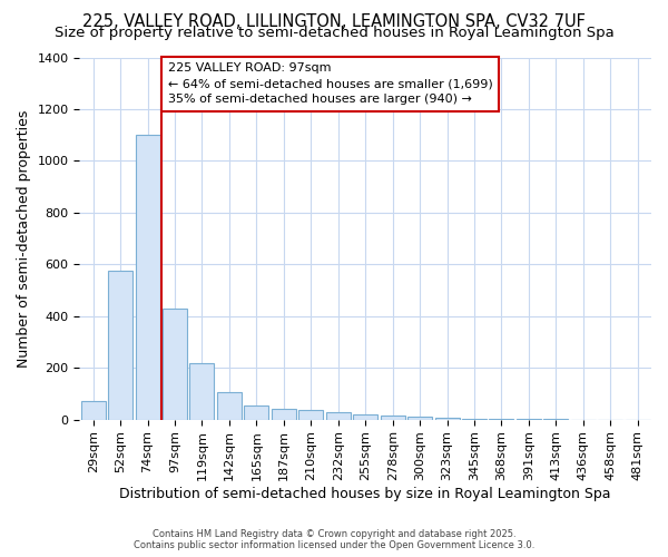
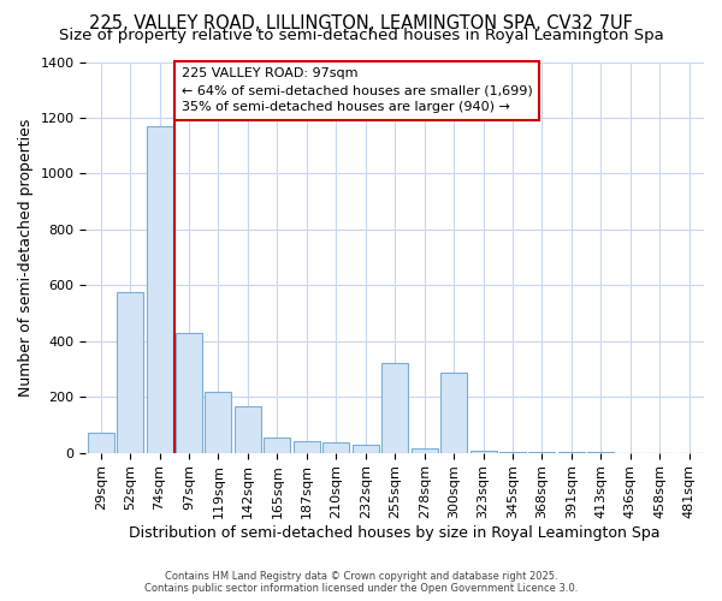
74sqm: 1100 -> 1170
142sqm: 105 -> 165
255sqm: 20 -> 320
300sqm: 10 -> 285
